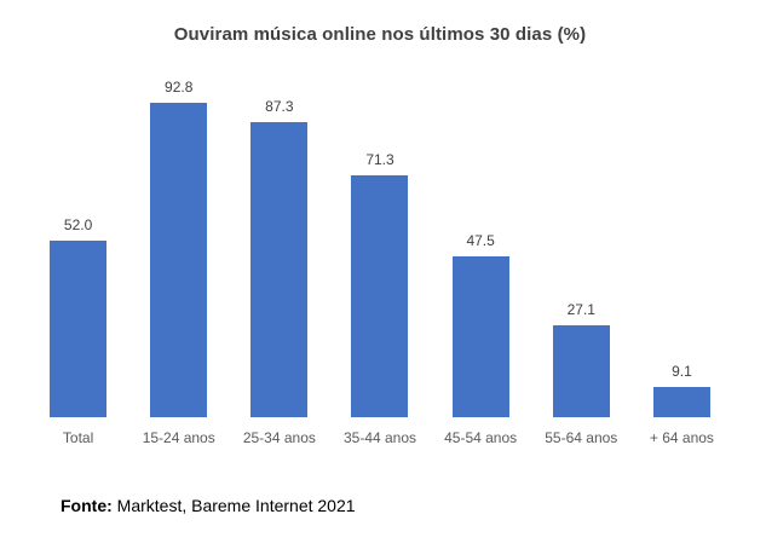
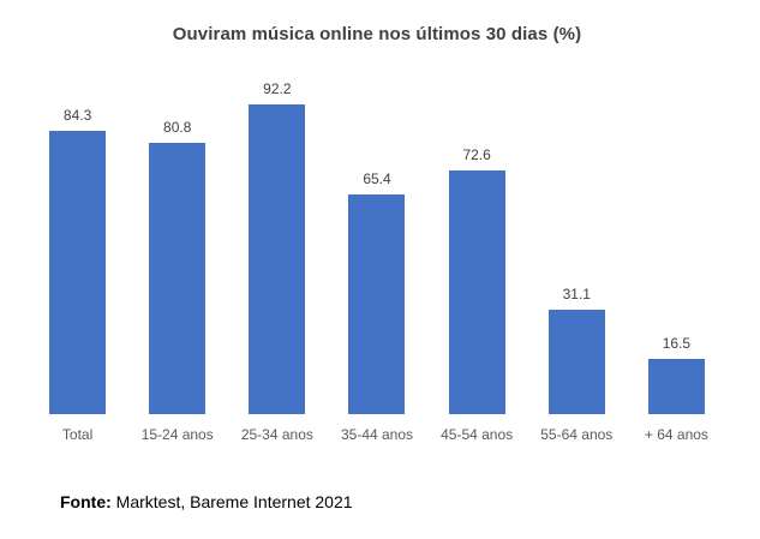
Total: 52.0 -> 84.3
15-24 anos: 92.8 -> 80.8
25-34 anos: 87.3 -> 92.2
35-44 anos: 71.3 -> 65.4
45-54 anos: 47.5 -> 72.6
55-64 anos: 27.1 -> 31.1
+ 64 anos: 9.1 -> 16.5
